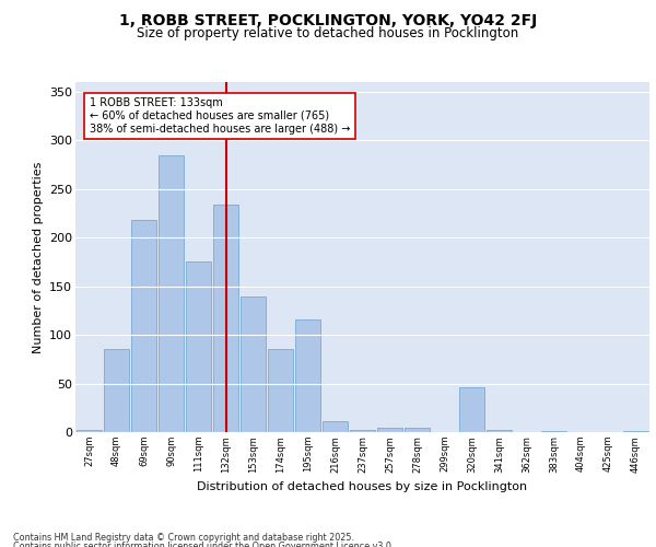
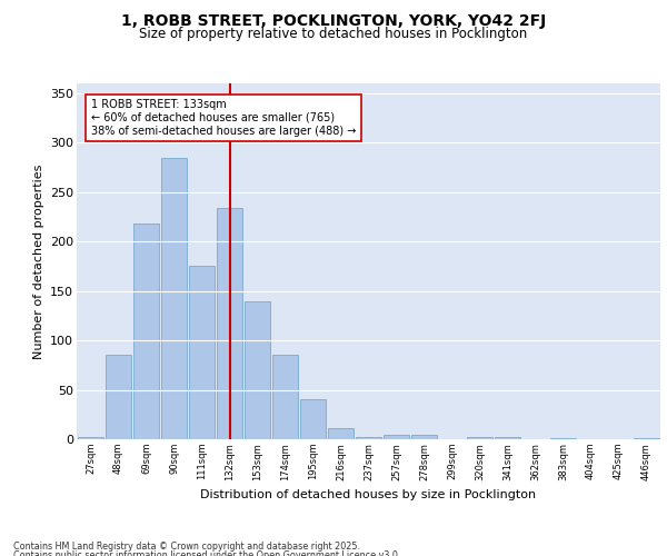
195sqm: 116 -> 40
320sqm: 46 -> 2
